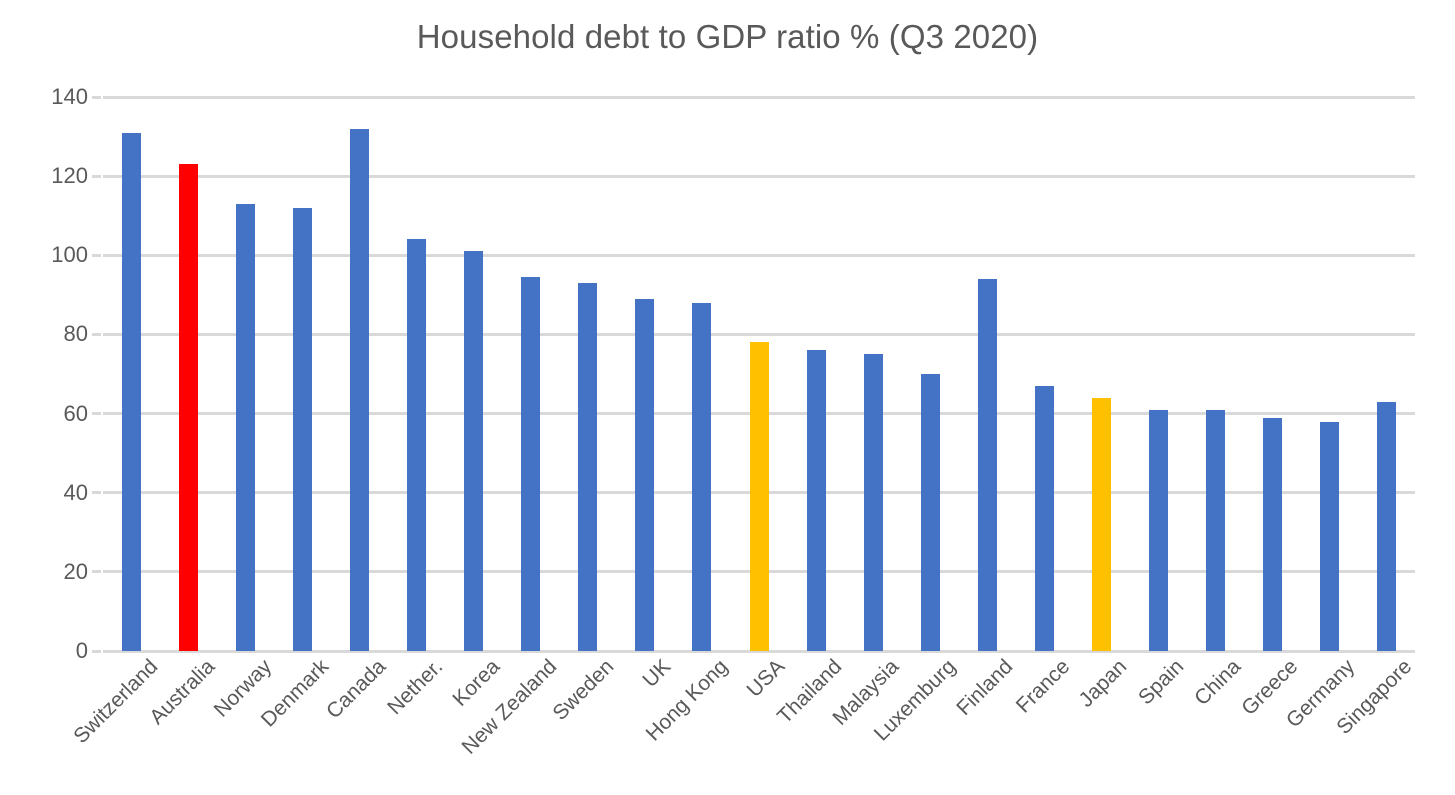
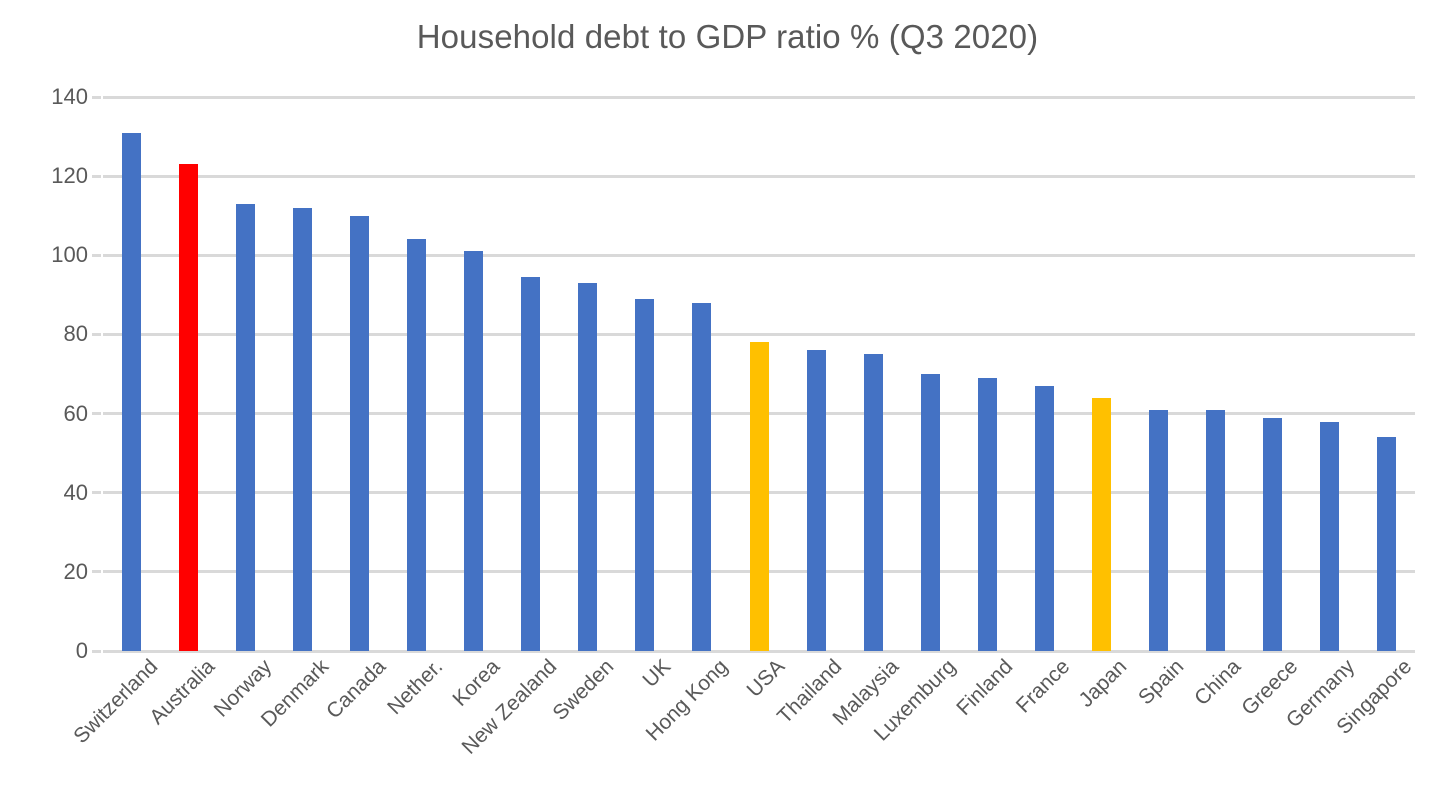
Canada: 132 -> 110
Finland: 94 -> 69
Singapore: 63 -> 54
